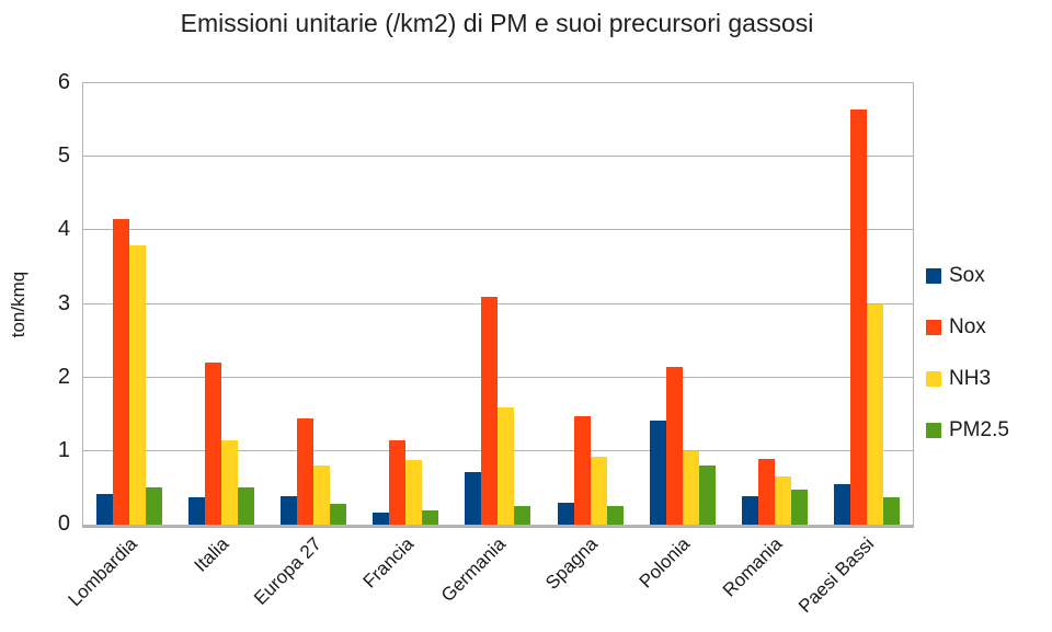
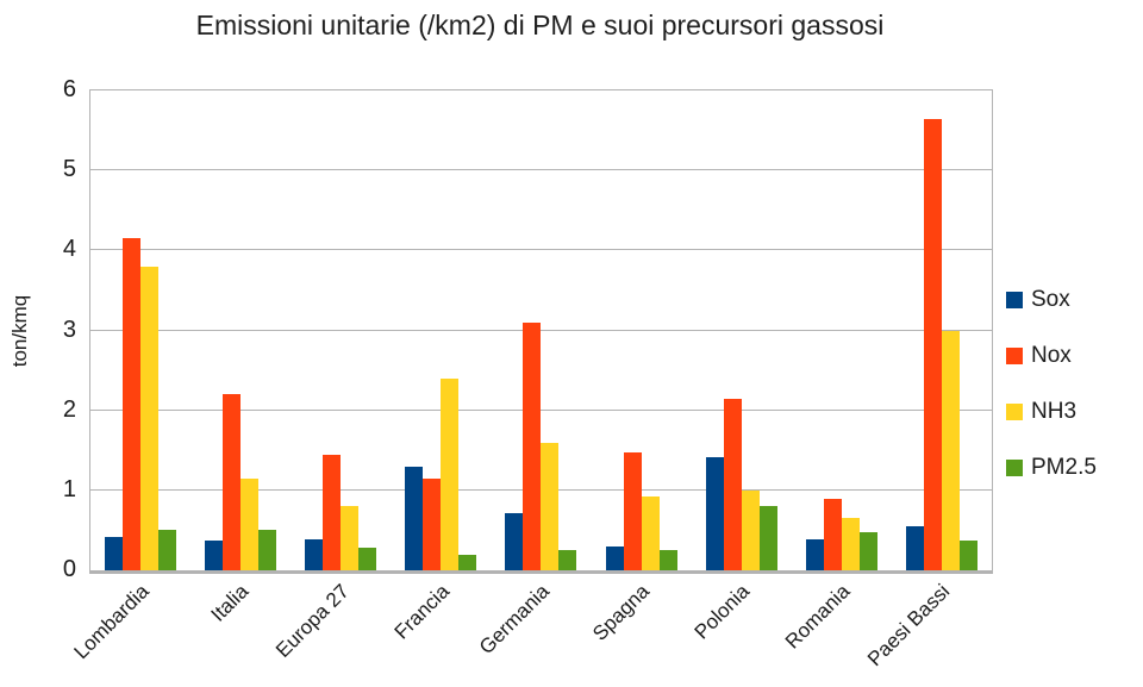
Sox/Francia: 0.2 -> 1.3
NH3/Francia: 0.9 -> 2.4
